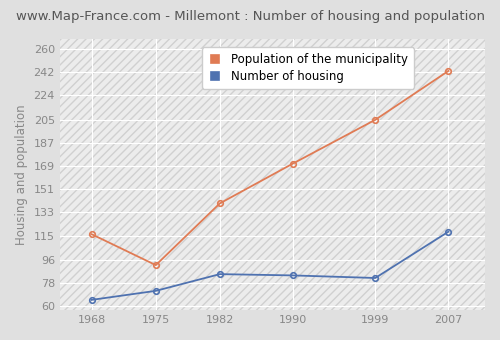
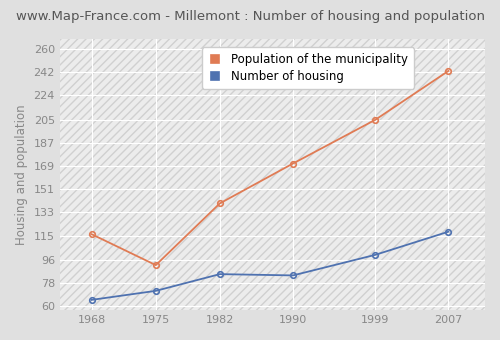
Number of housing/1999: 82 -> 100
